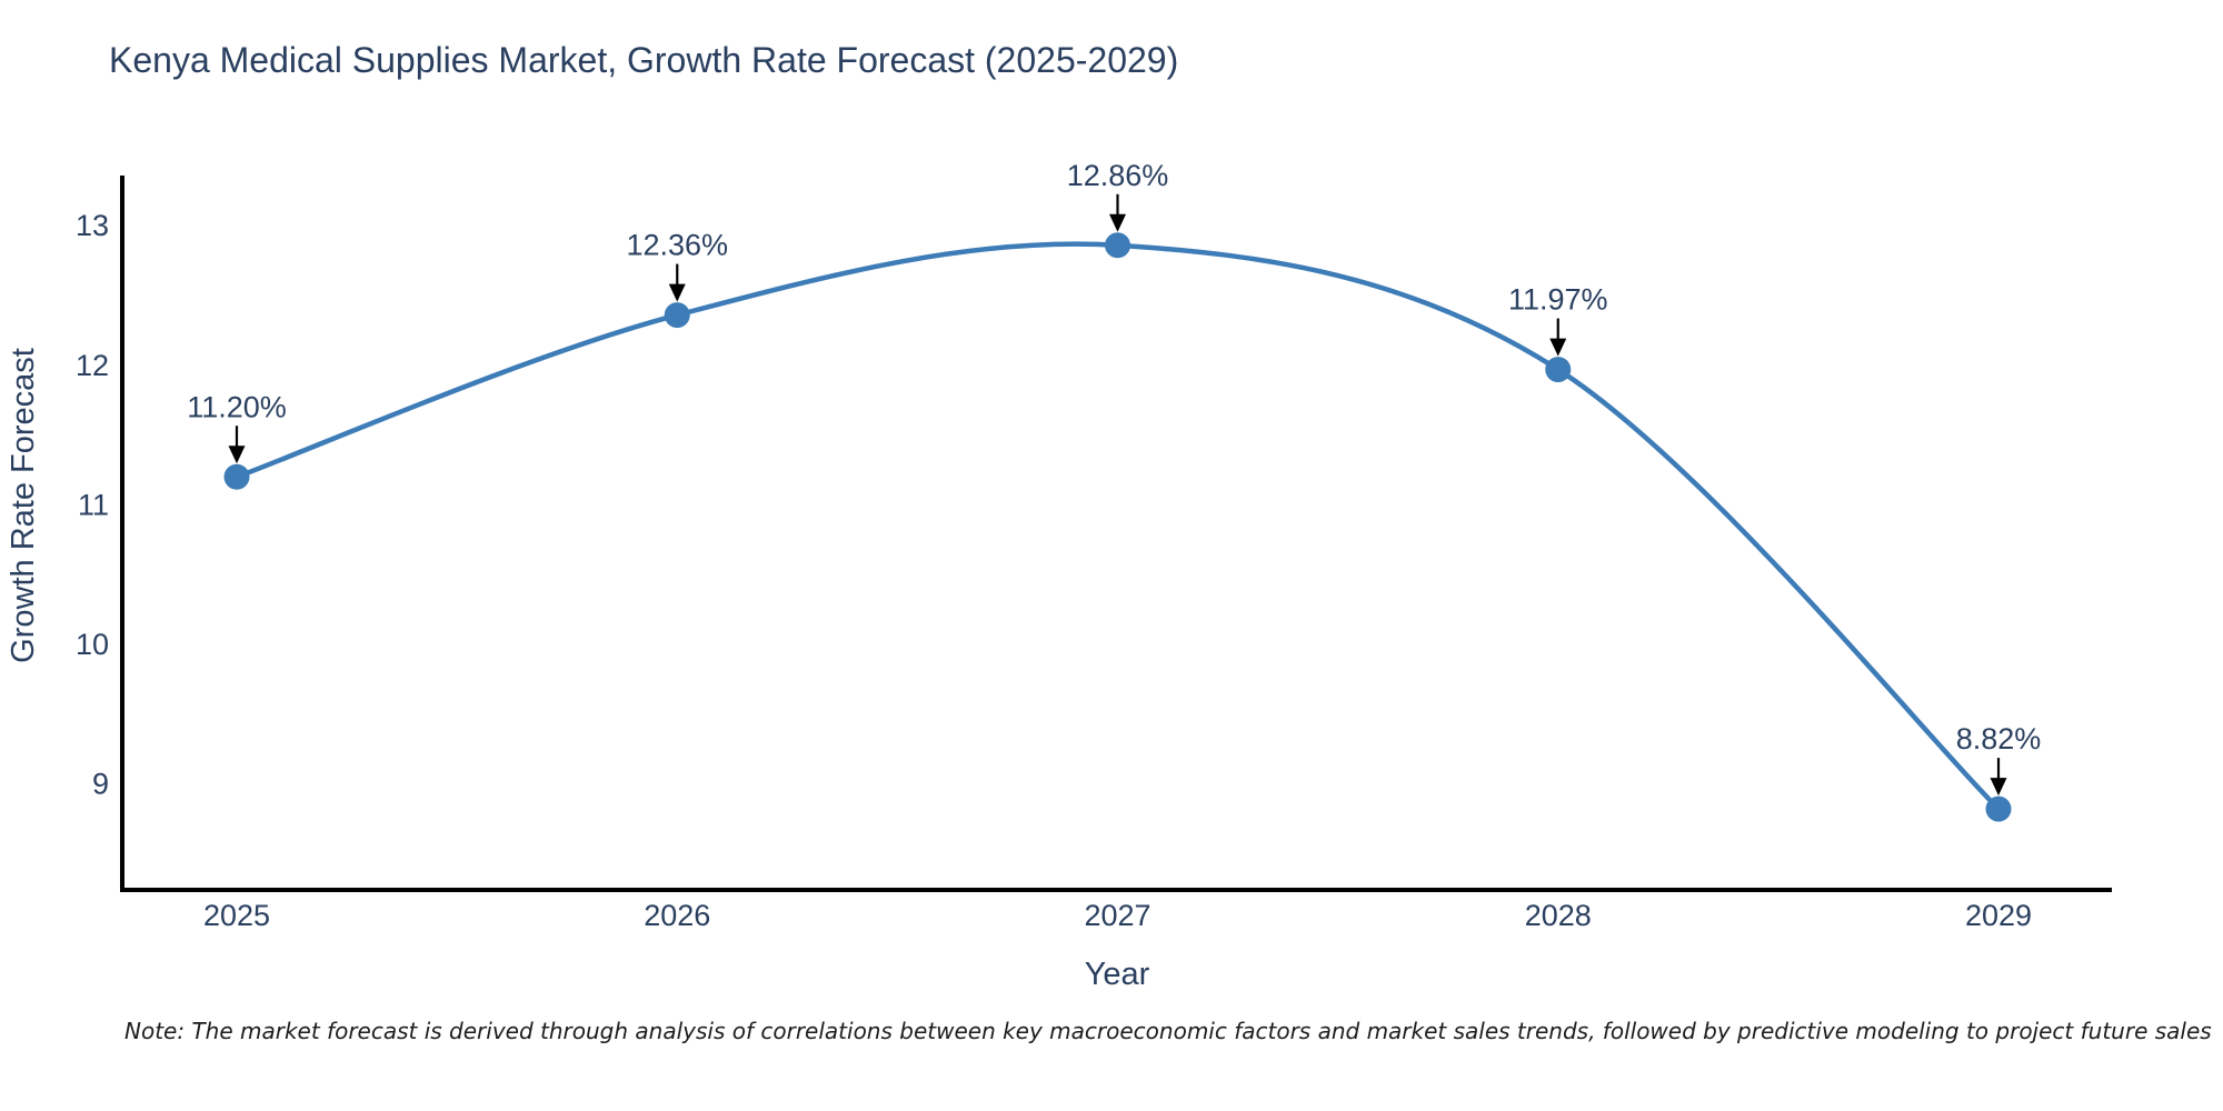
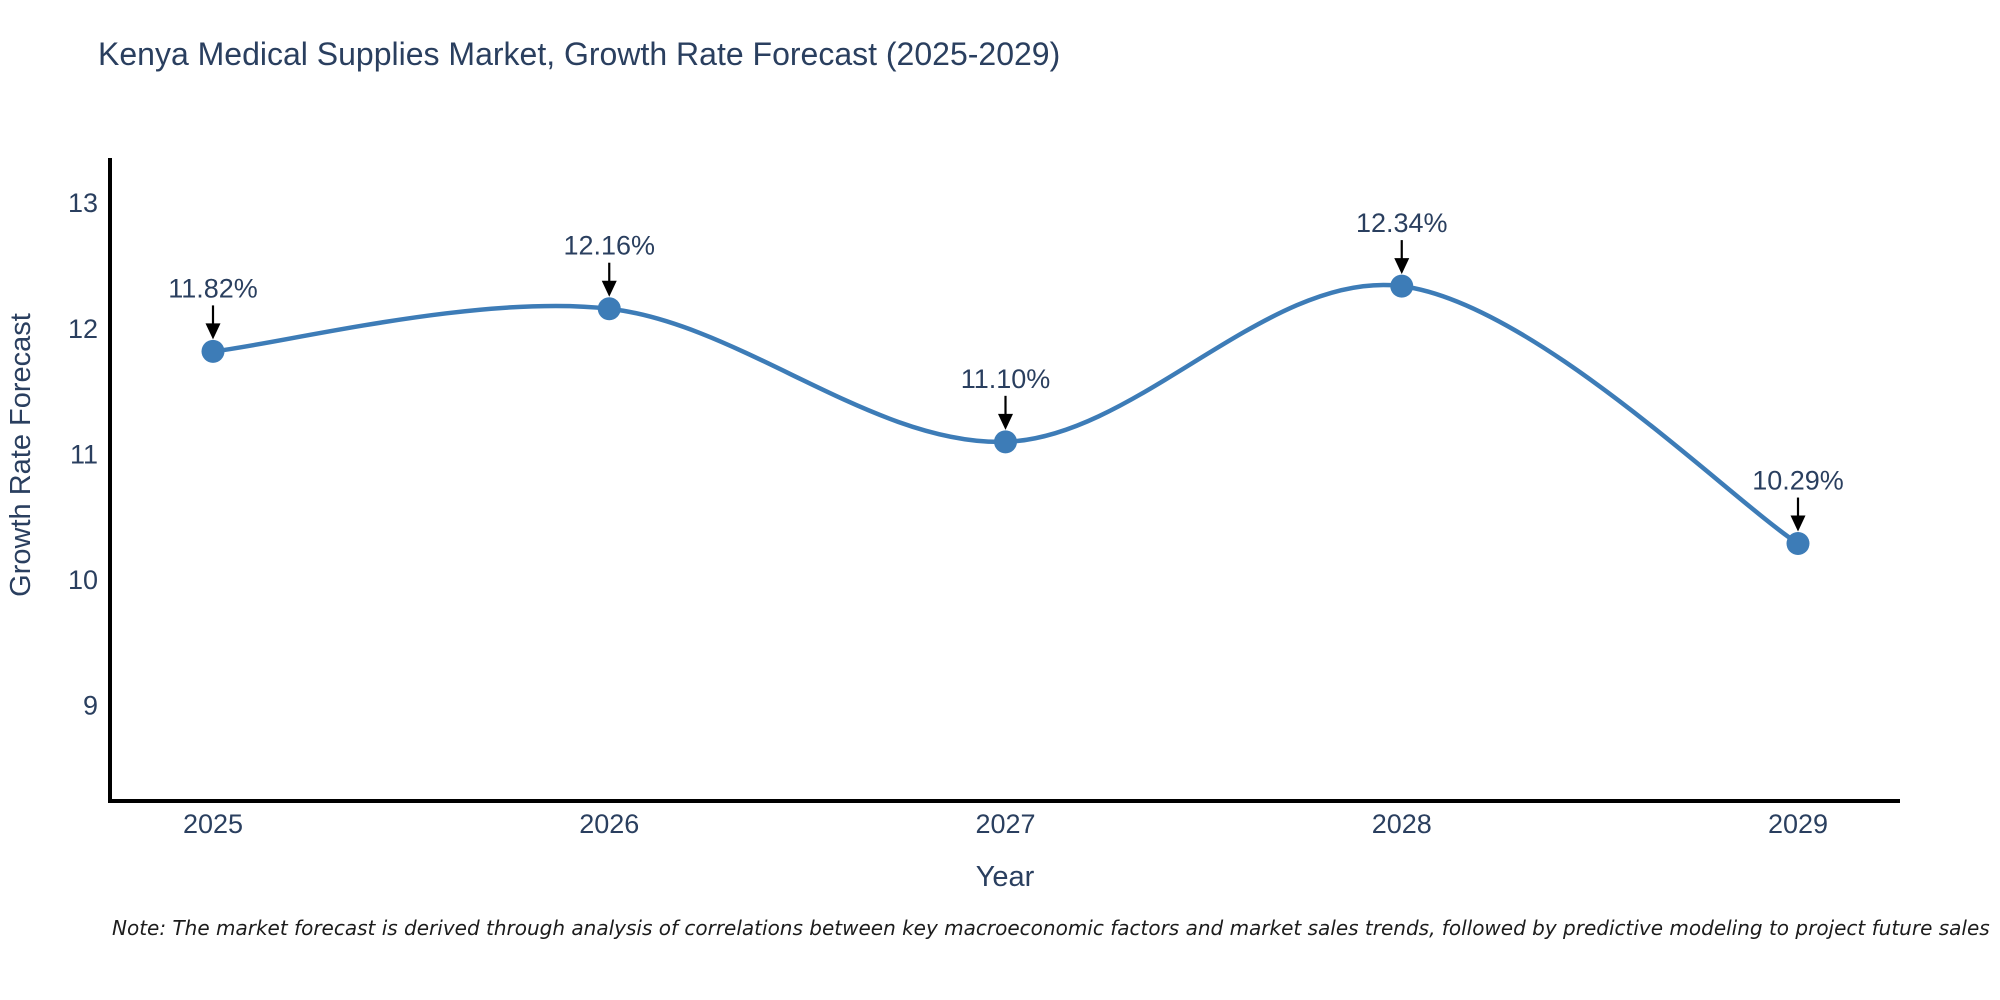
2025: 11.20% -> 11.82%
2026: 12.36% -> 12.16%
2027: 12.86% -> 11.10%
2028: 11.97% -> 12.34%
2029: 8.82% -> 10.29%
